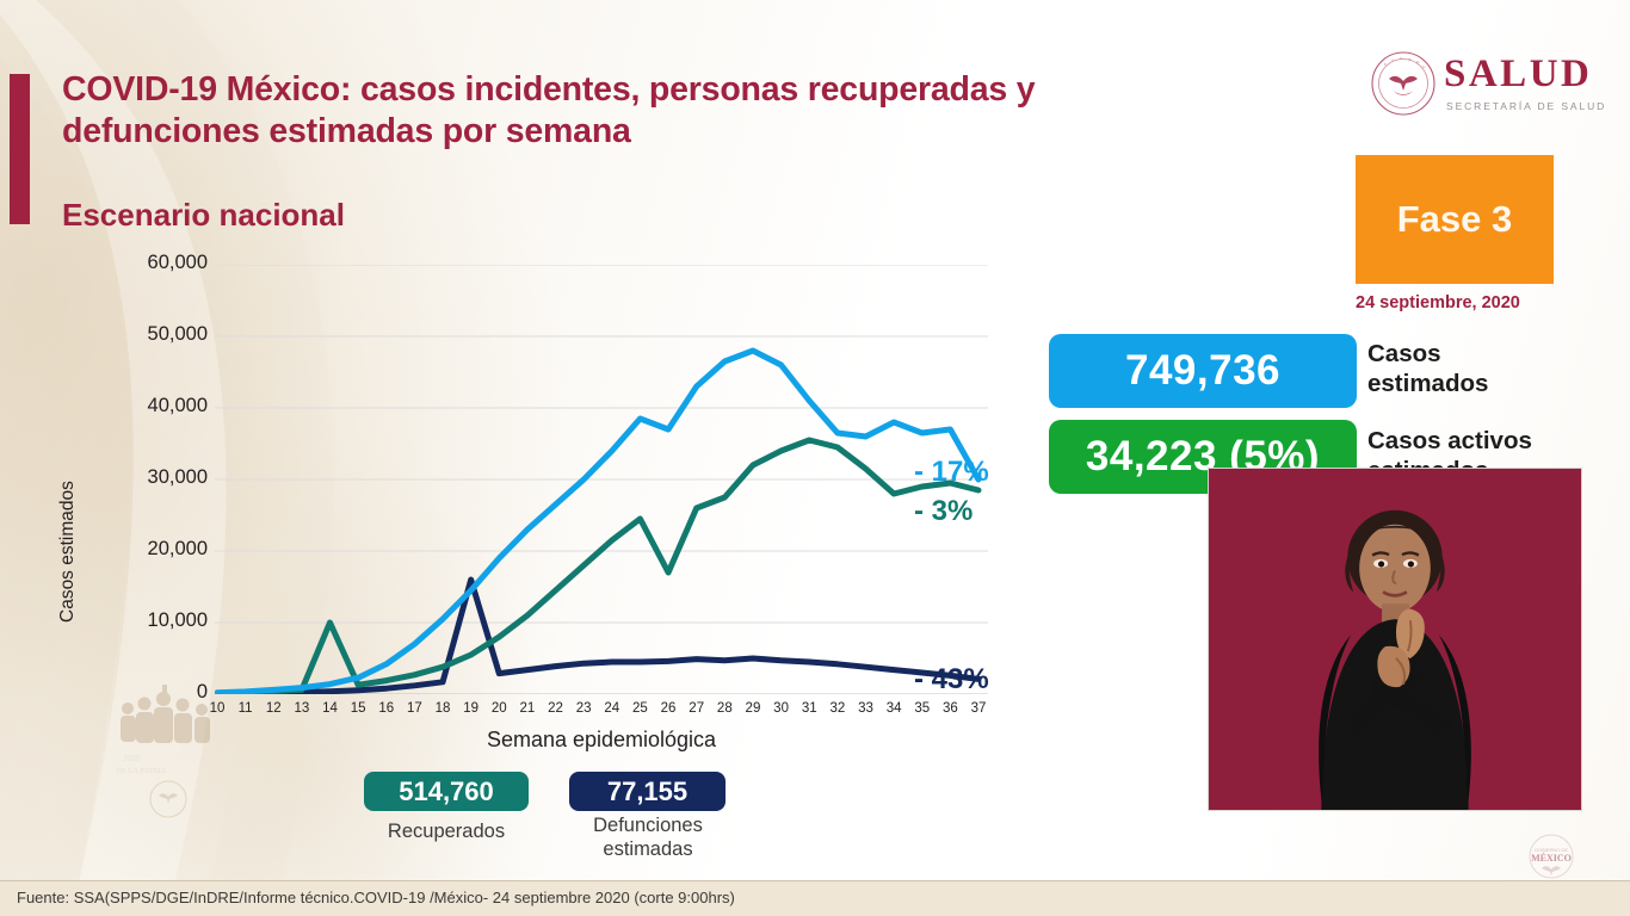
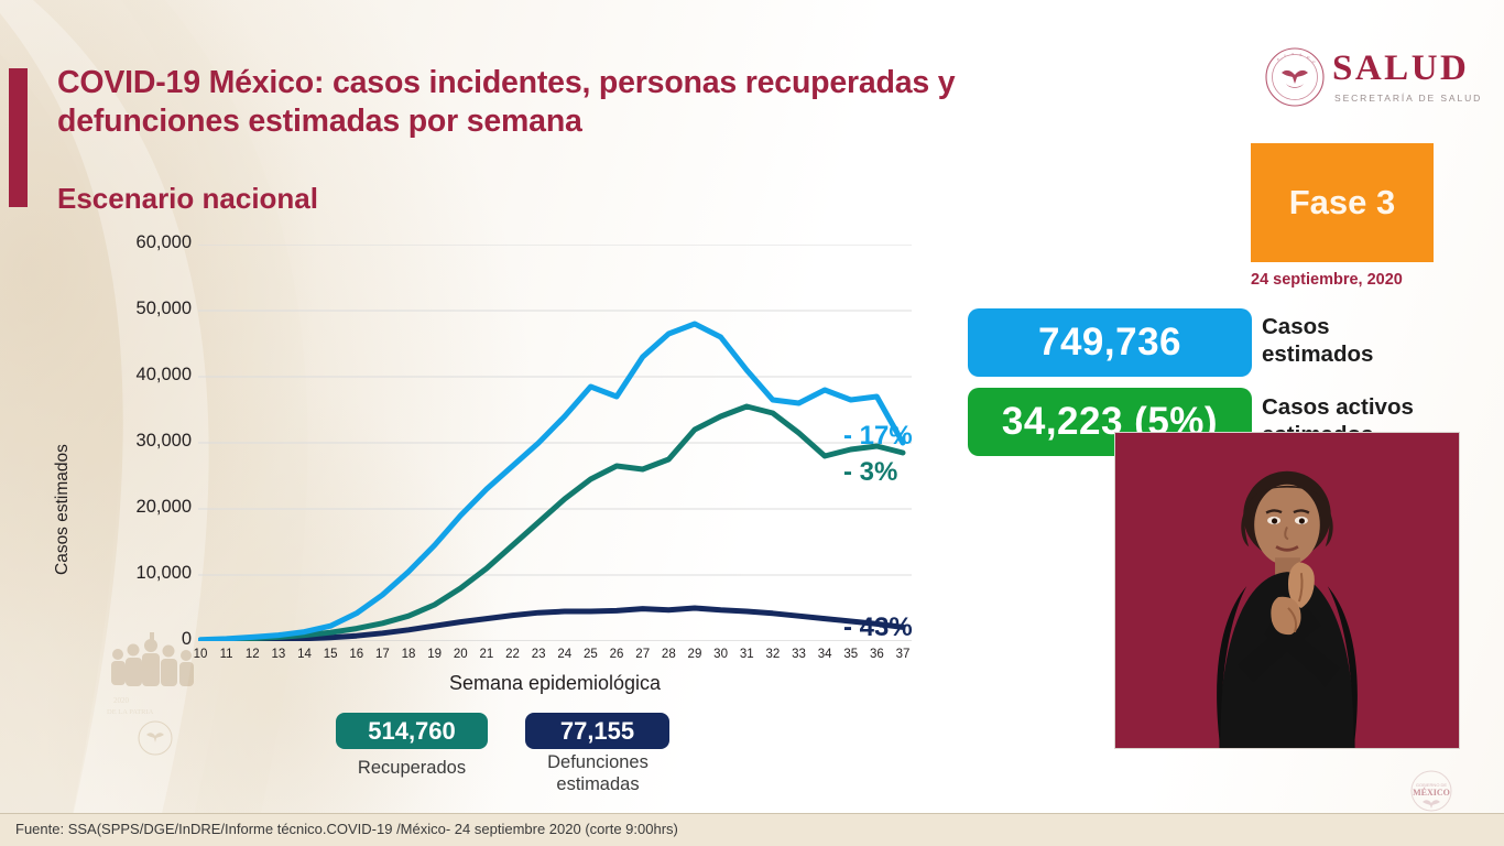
Recuperados/14: 10000 -> 1000
Defunciones estimadas/19: 16000 -> 2000
Recuperados/26: 17000 -> 26000
